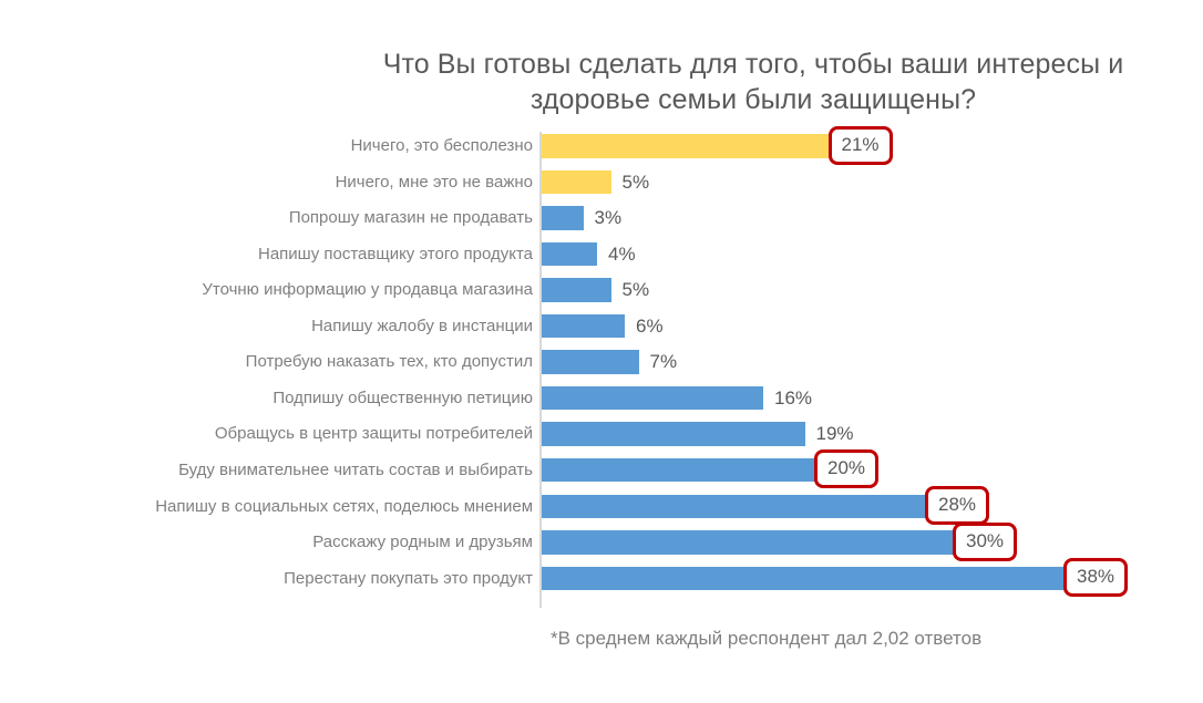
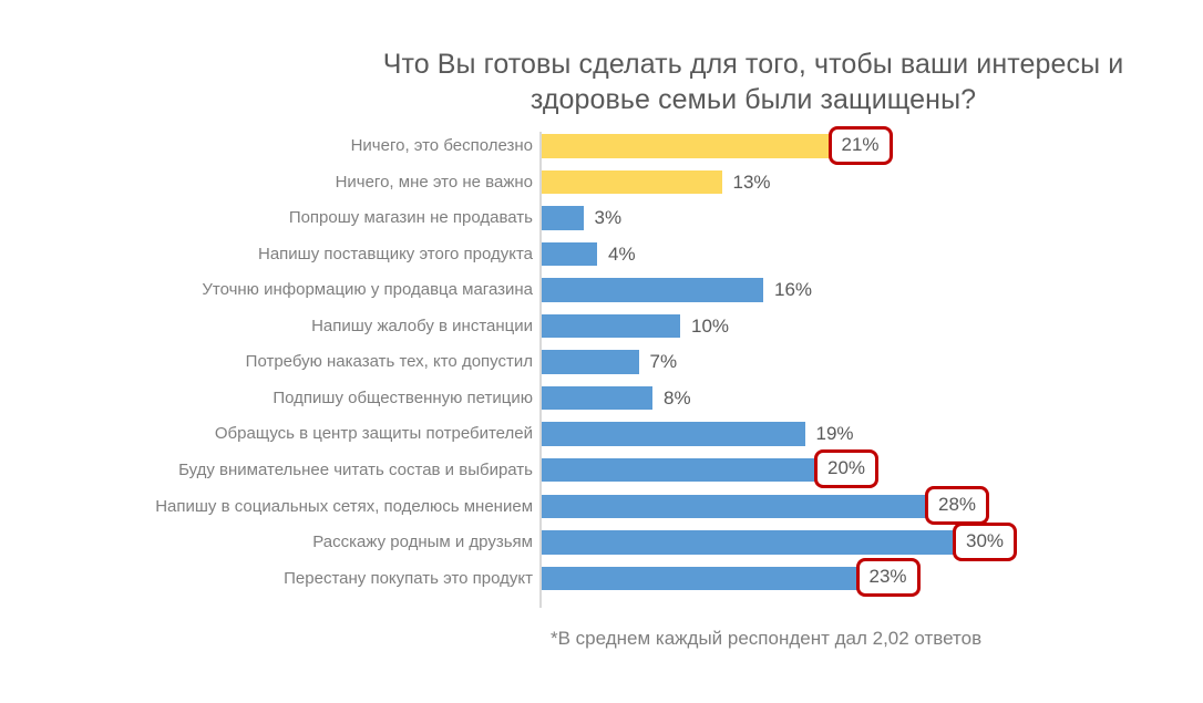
Ничего, мне это не важно: 5% -> 13%
Уточню информацию у продавца магазина: 5% -> 16%
Напишу жалобу в инстанции: 6% -> 10%
Подпишу общественную петицию: 16% -> 8%
Перестану покупать это продукт: 38% -> 23%
